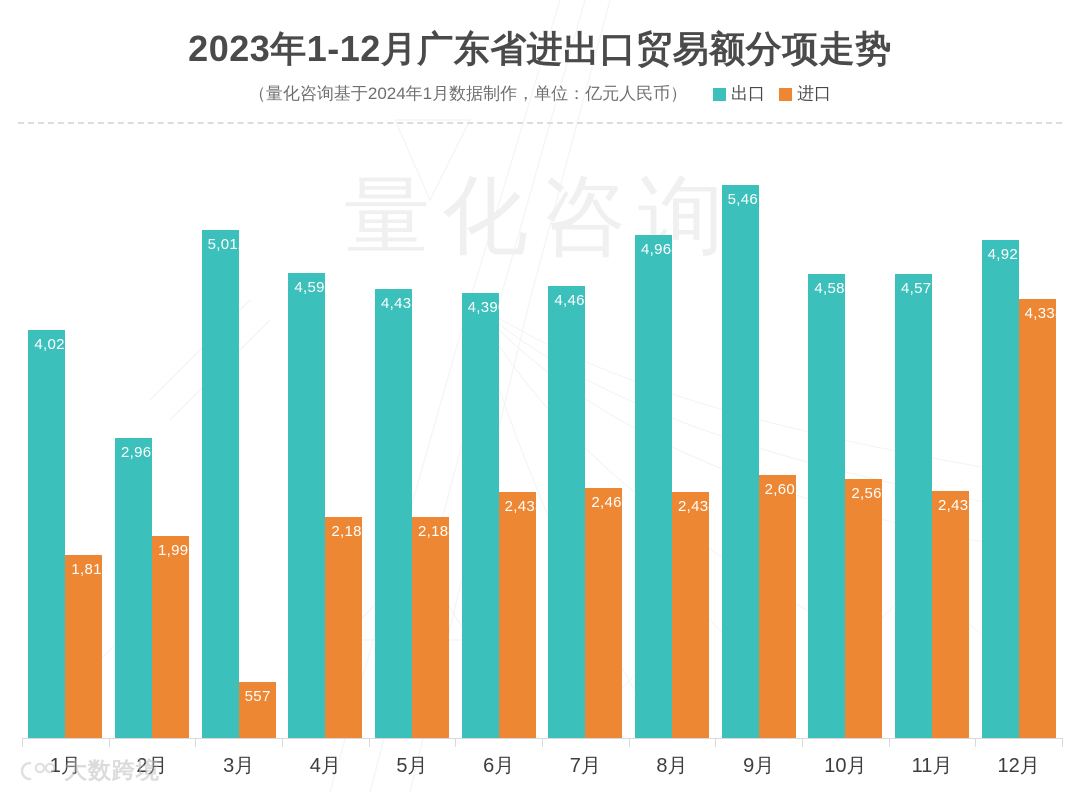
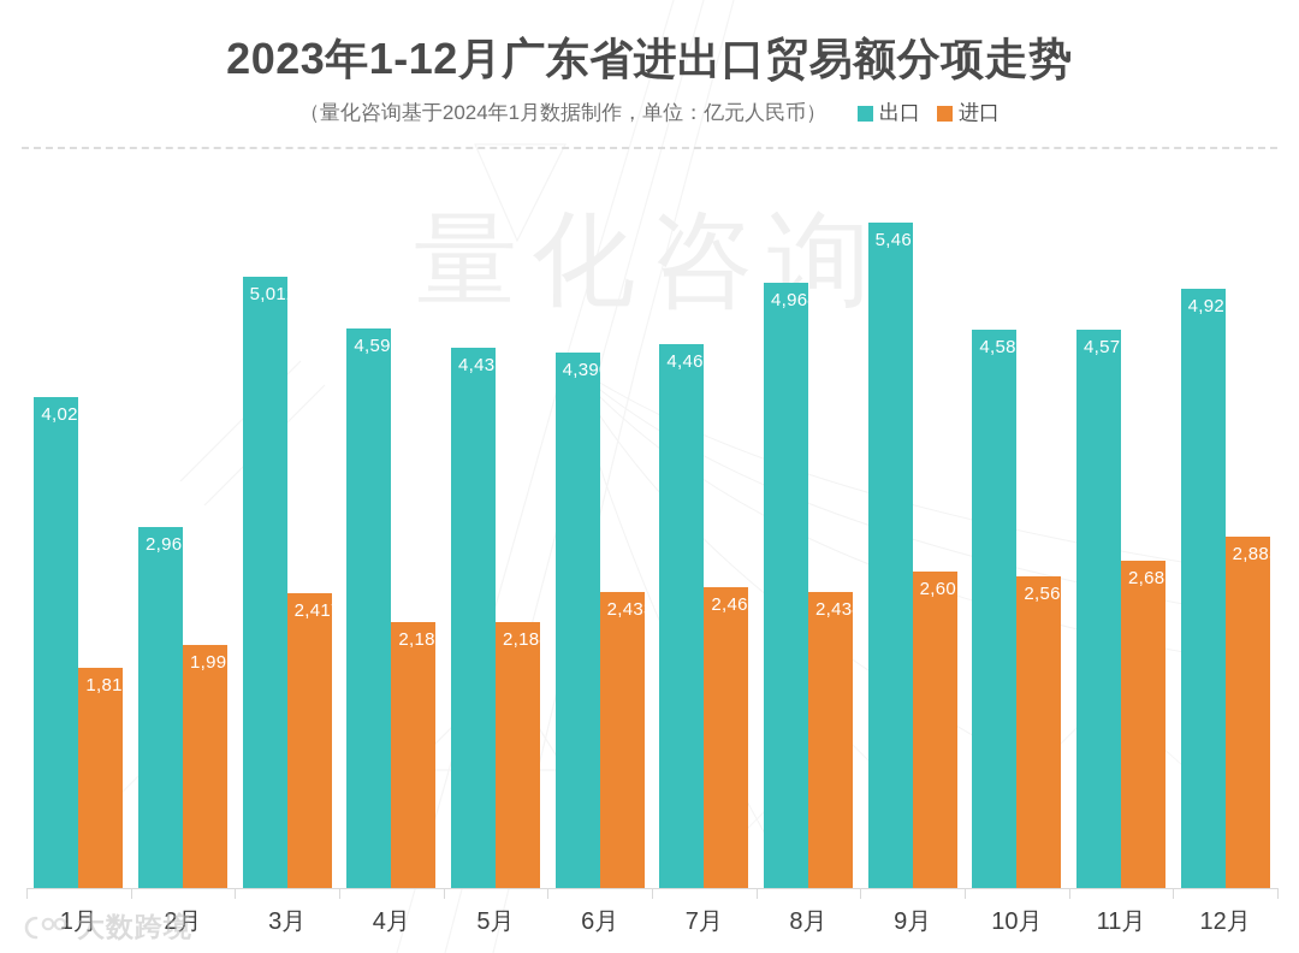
进口/3月: 557 -> 2,417
进口/11月: 2,435 -> 2,687
进口/12月: 4,338 -> 2,885
